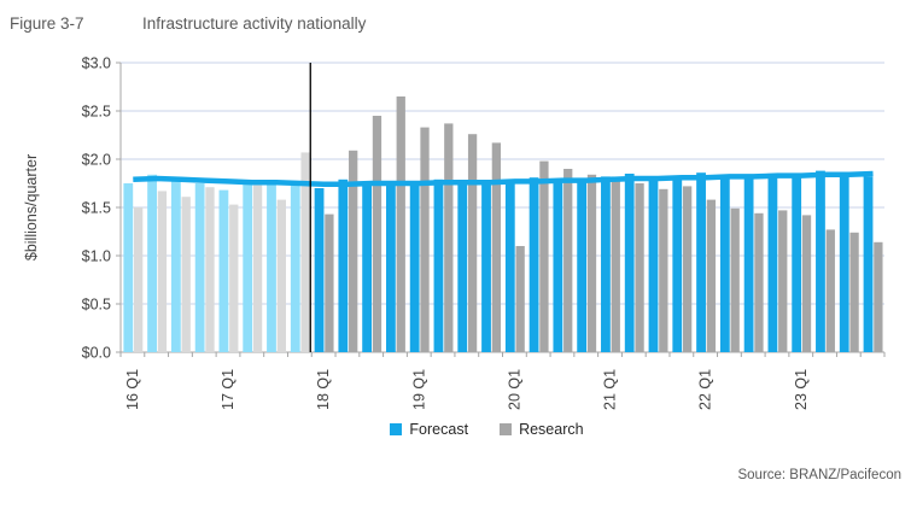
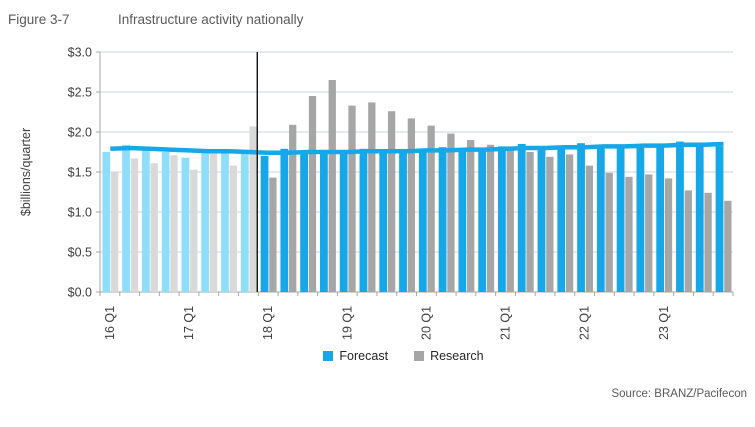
Research/20 Q1: $1.1 -> $2.1
